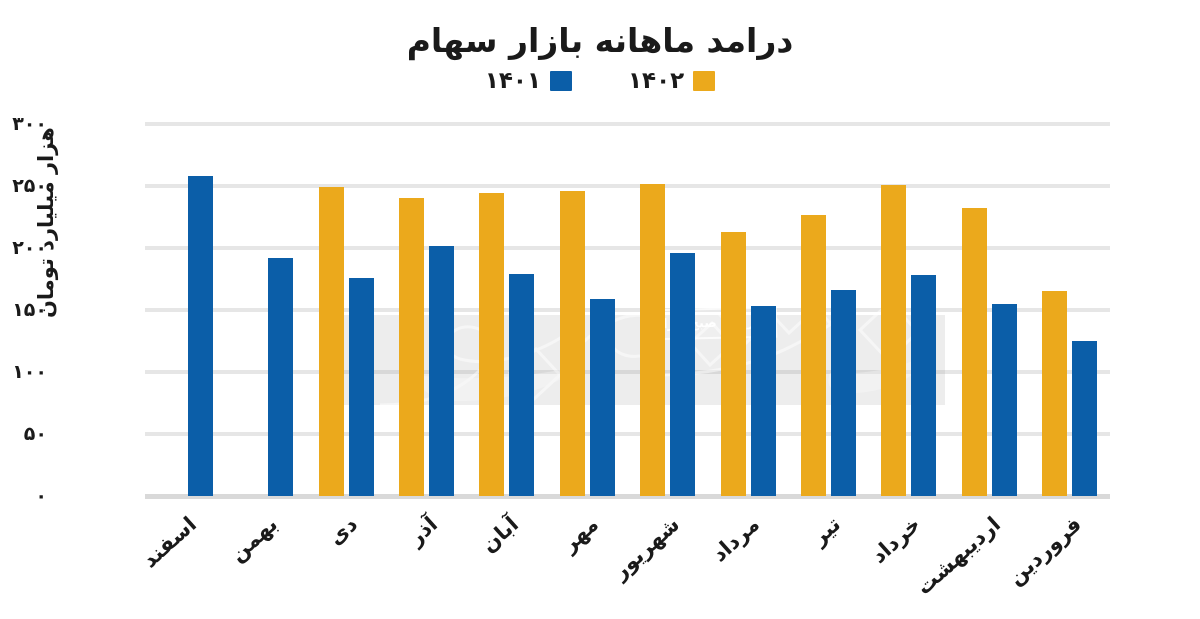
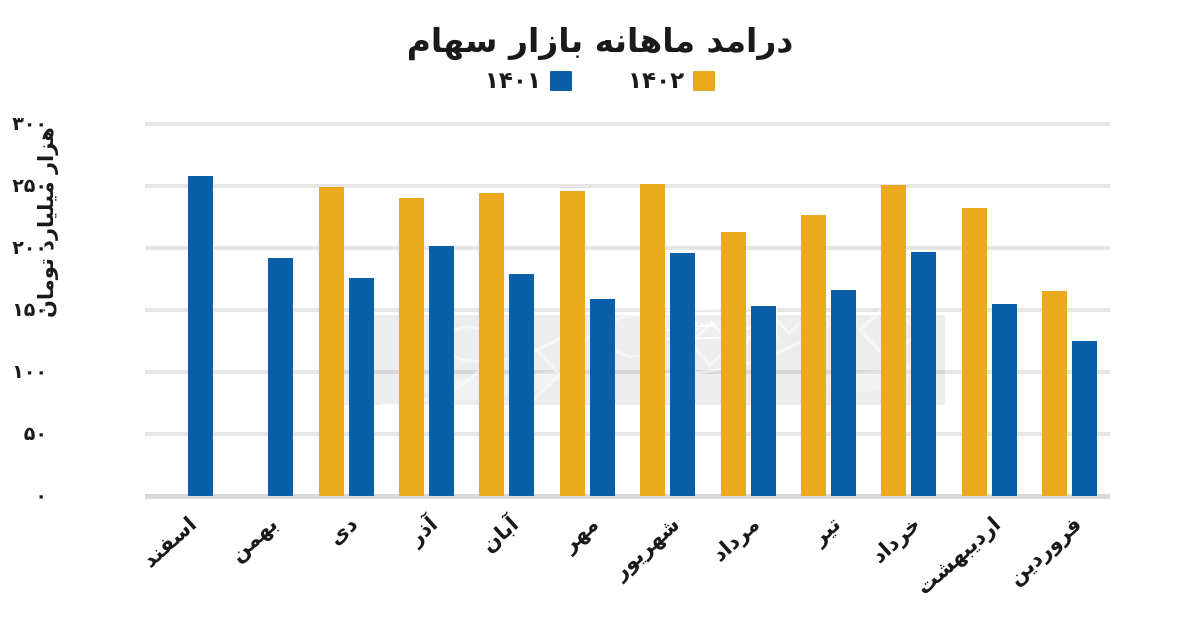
۱۴۰۱/خرداد: 178 -> 197
